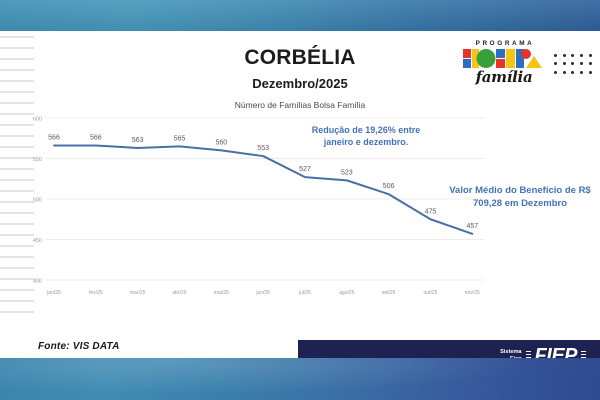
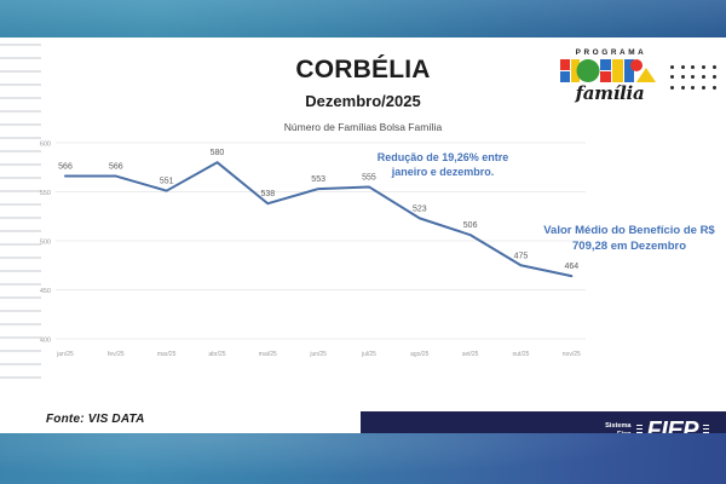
mar/25: 563 -> 551
abr/25: 565 -> 580
mai/25: 560 -> 538
jul/25: 527 -> 555
nov/25: 457 -> 464
